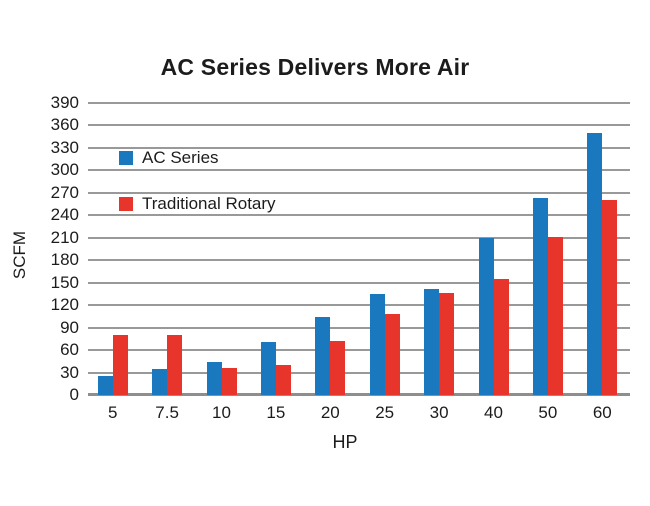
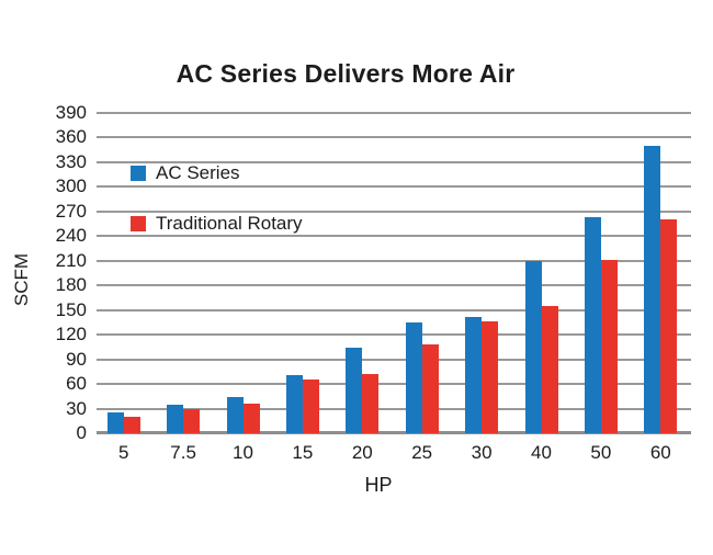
Traditional Rotary/5: 80 -> 20
Traditional Rotary/7.5: 80 -> 30
Traditional Rotary/15: 40 -> 60
